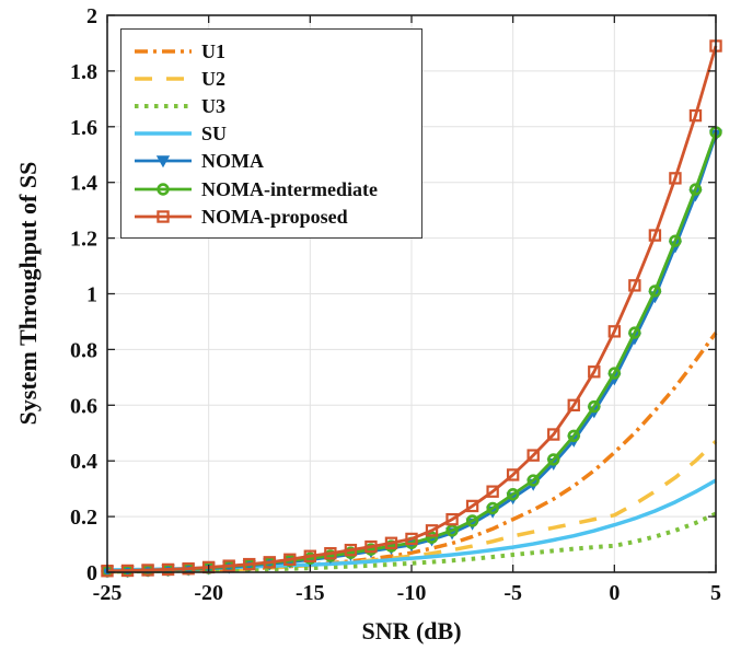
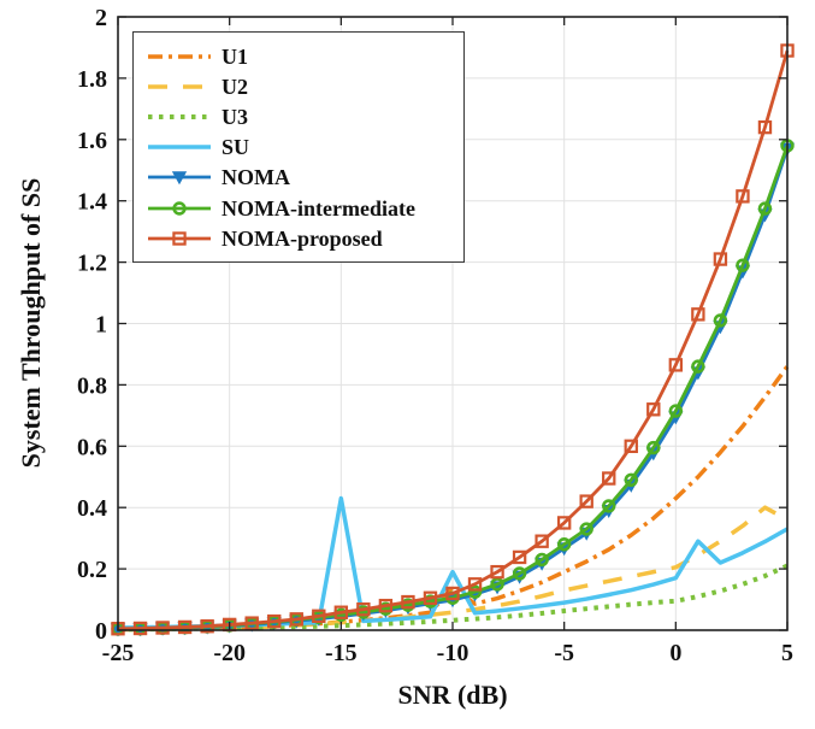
SU/-15: 0.03 -> 0.43
U1/-10: 0.07 -> 0.14
SU/-10: 0.05 -> 0.19
SU/1: 0.19 -> 0.29
U2/5: 0.47 -> 0.36
